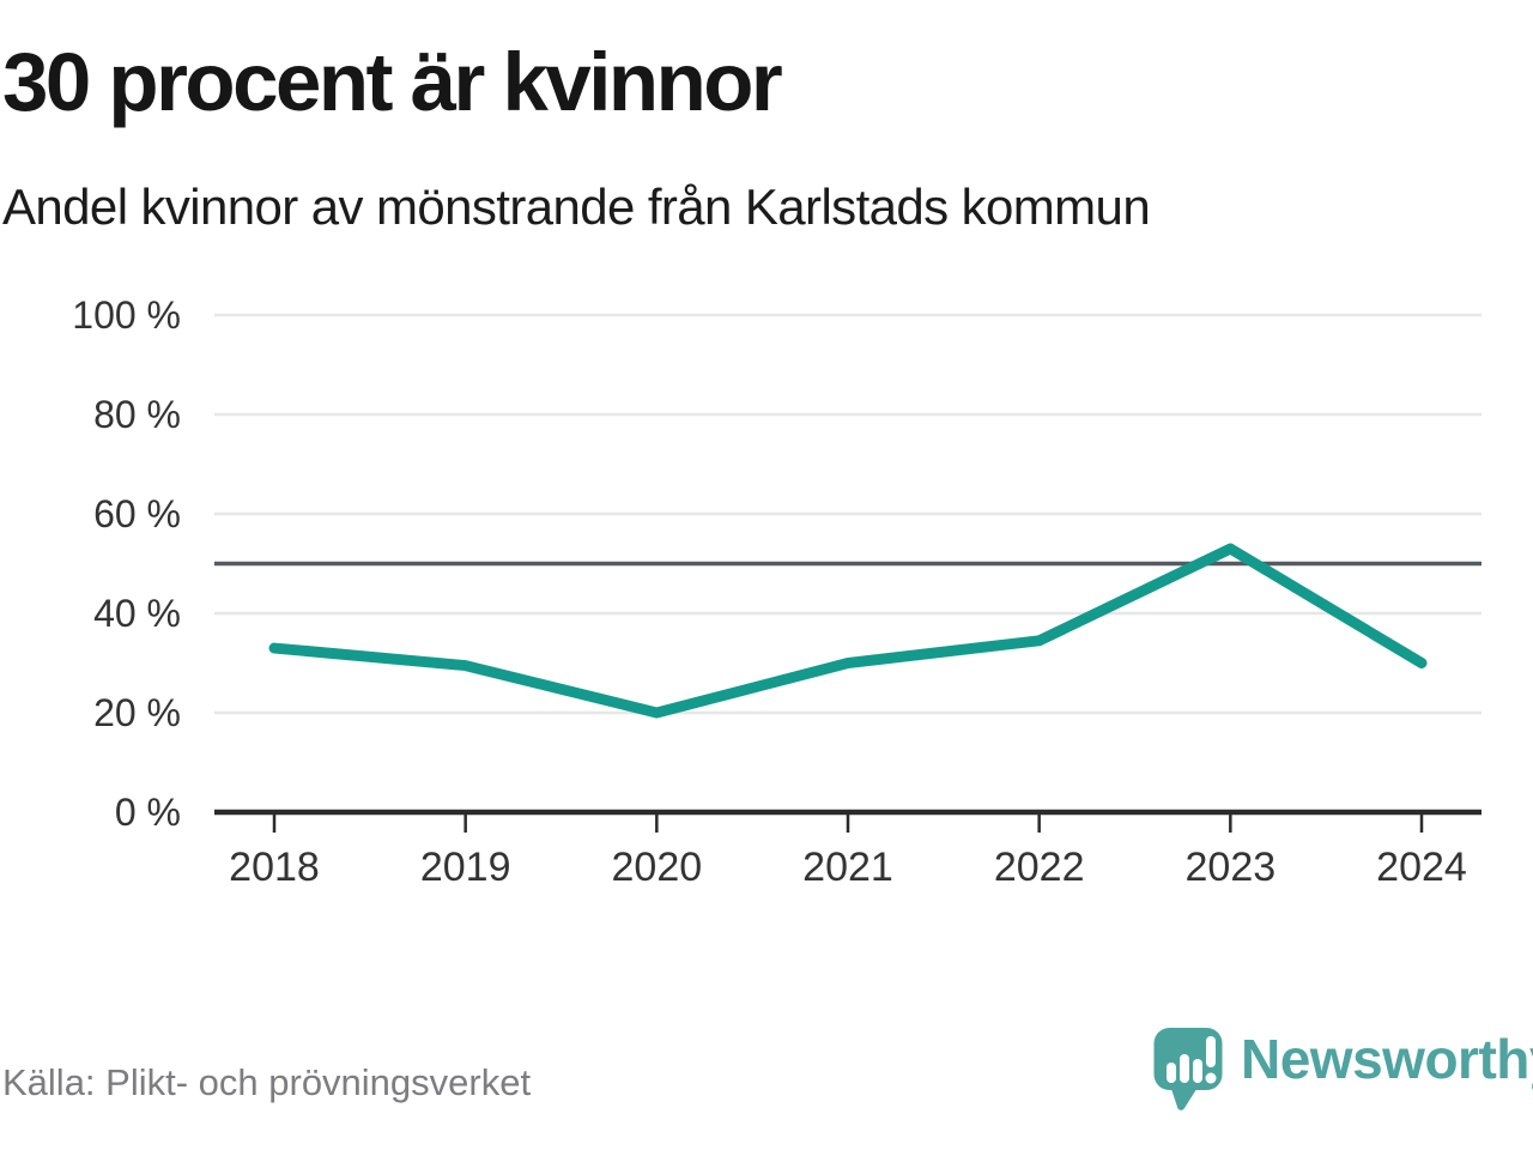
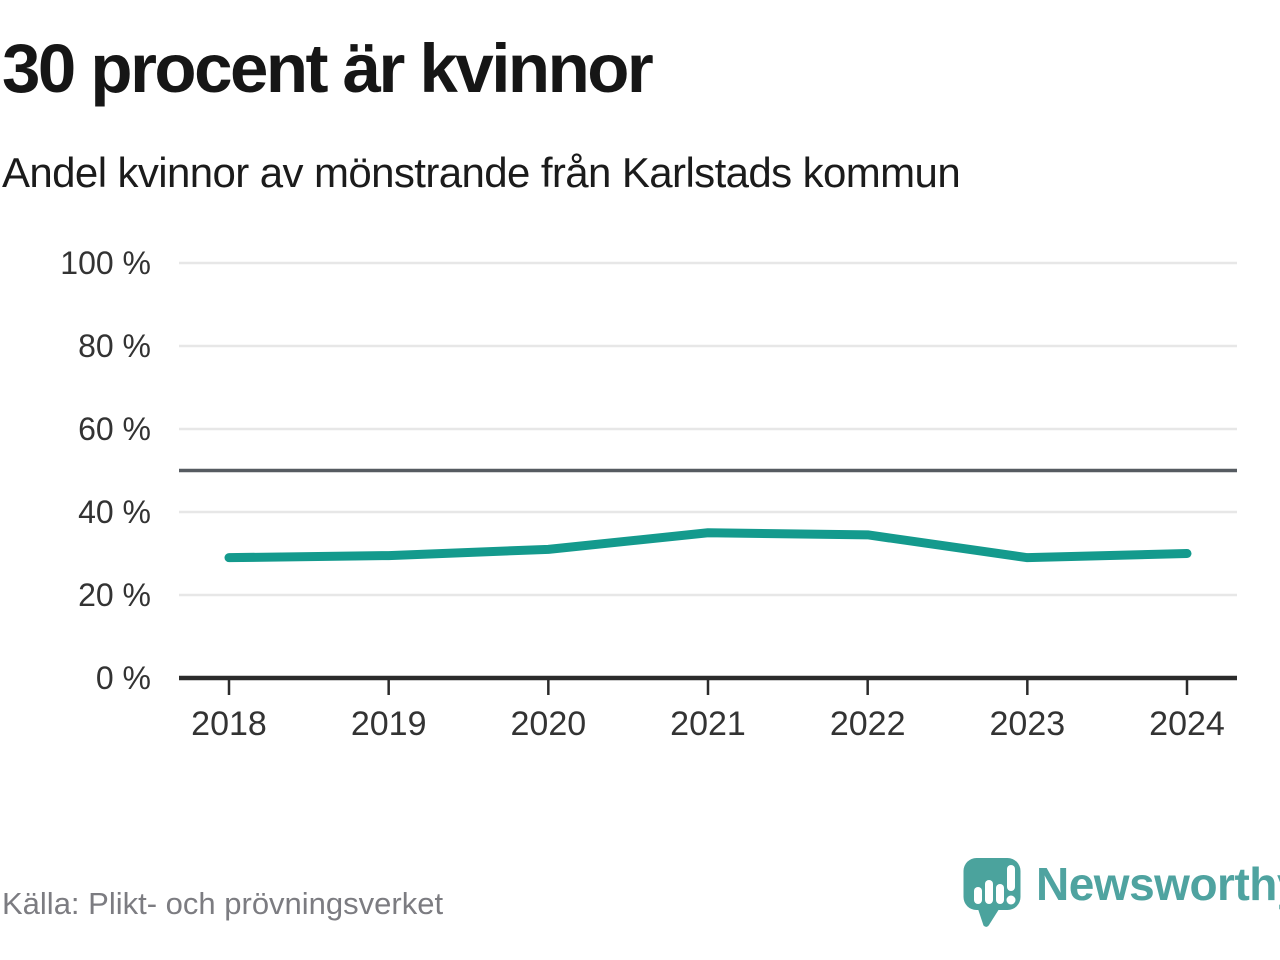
2018: 33% -> 29%
2020: 20% -> 31%
2021: 30% -> 35%
2023: 53% -> 29%
